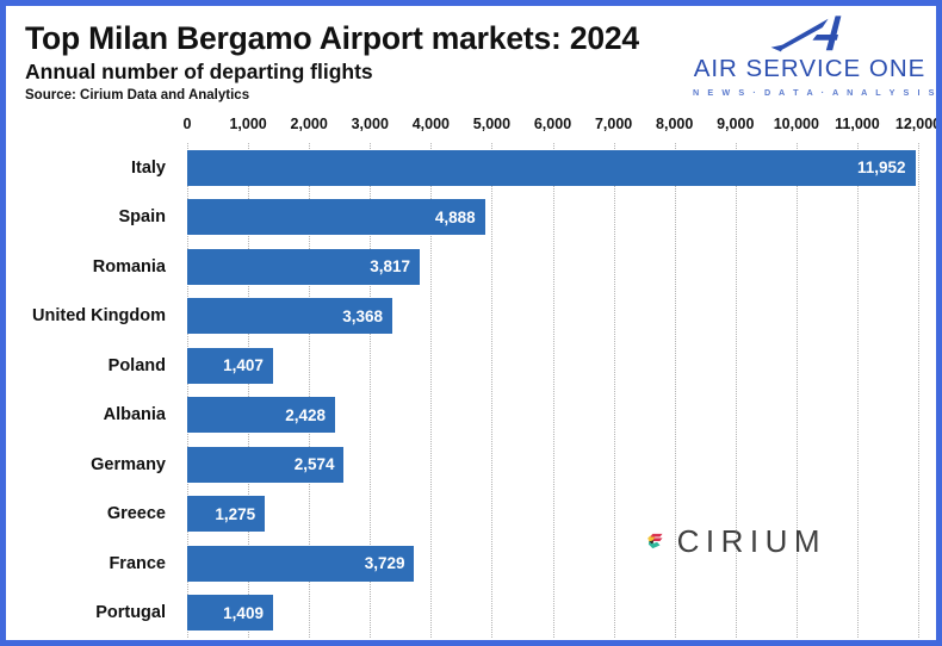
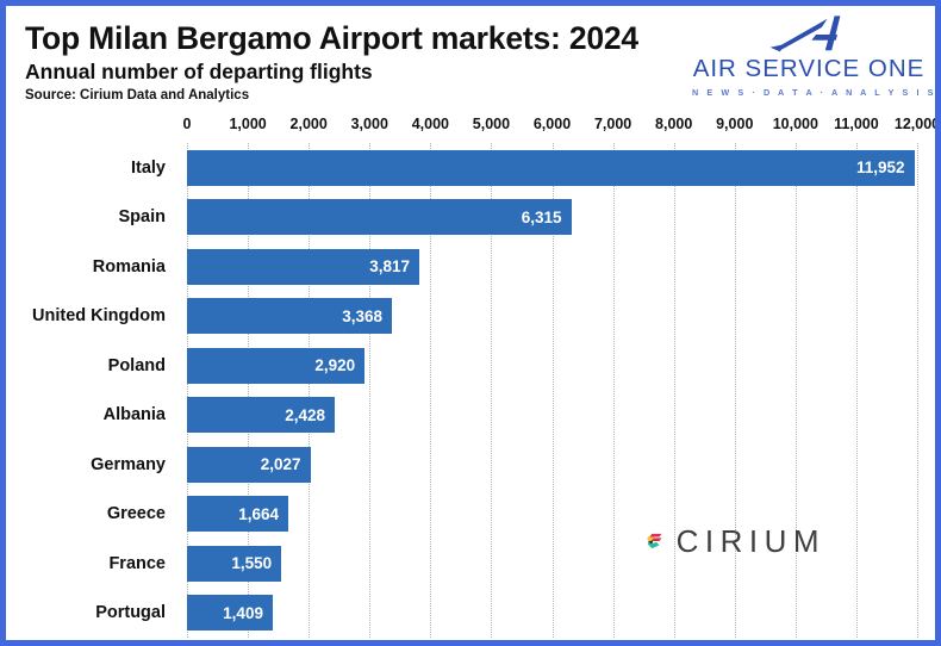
Spain: 4,888 -> 6,315
Poland: 1,407 -> 2,920
Germany: 2,574 -> 2,027
Greece: 1,275 -> 1,664
France: 3,729 -> 1,550
